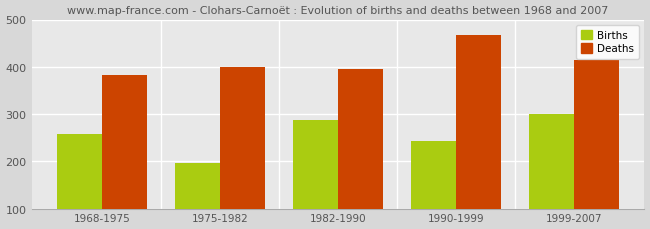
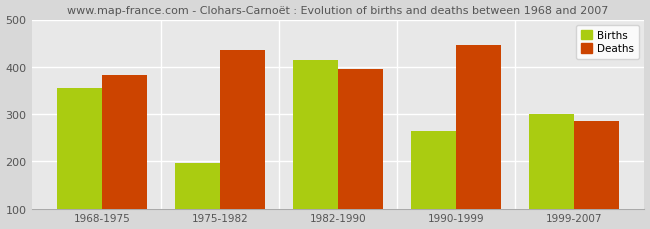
Births/1968-1975: 257 -> 355
Deaths/1975-1982: 400 -> 435
Births/1982-1990: 287 -> 415
Births/1990-1999: 242 -> 265
Deaths/1990-1999: 468 -> 445
Deaths/1999-2007: 415 -> 285
